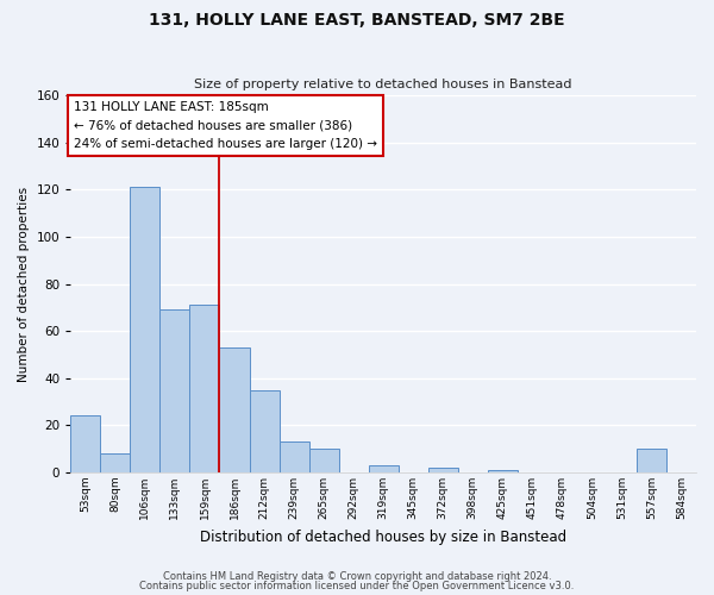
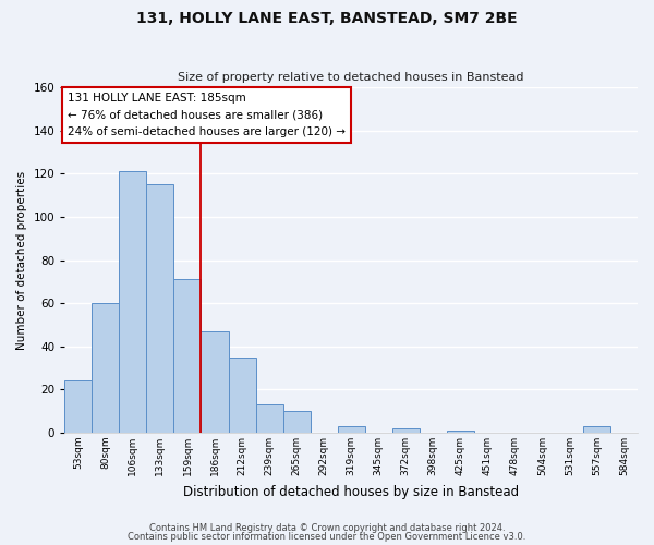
80sqm: 8 -> 60
133sqm: 69 -> 115
186sqm: 53 -> 47
557sqm: 10 -> 3
